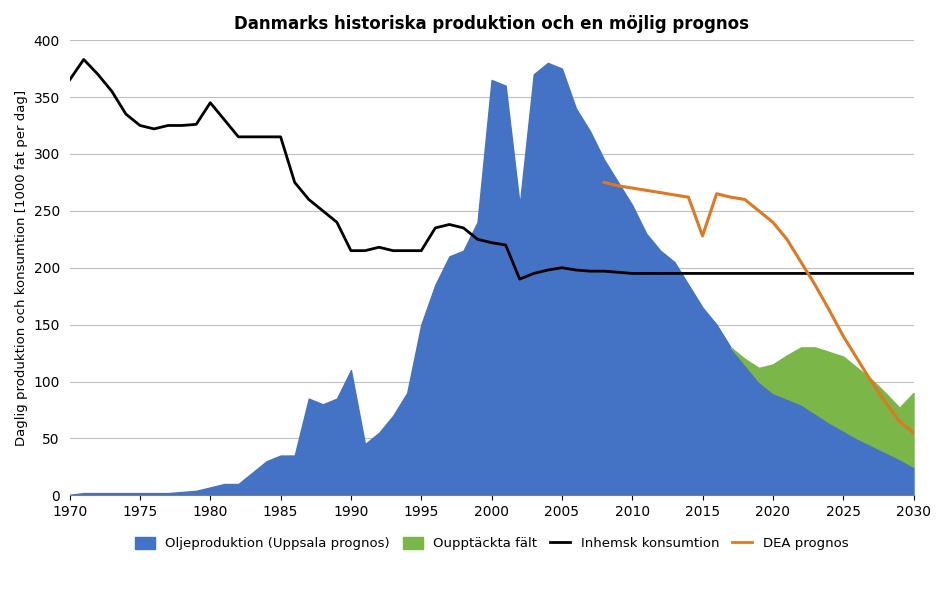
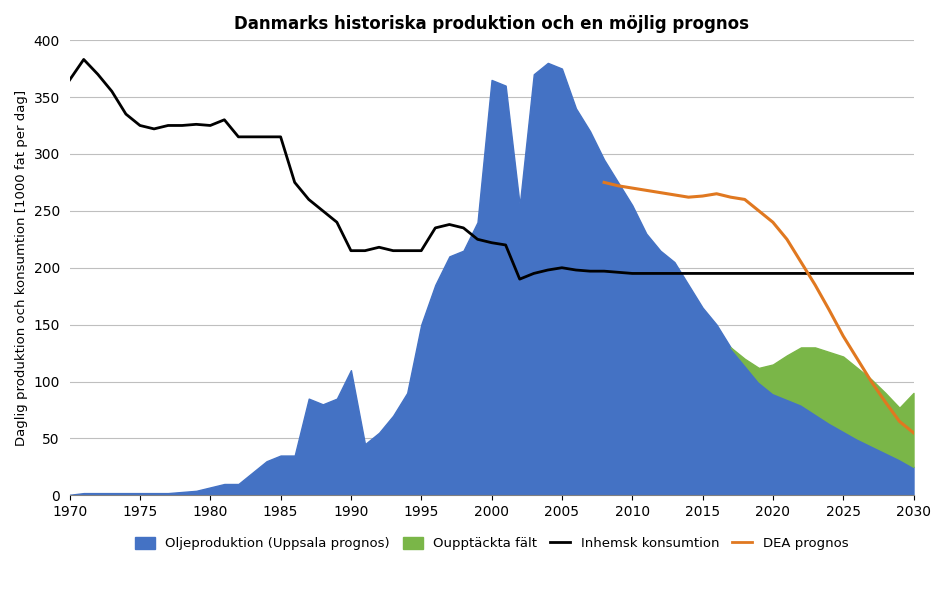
Inhemsk konsumtion/1980: 345 -> 325
DEA prognos/2015: 228 -> 263
